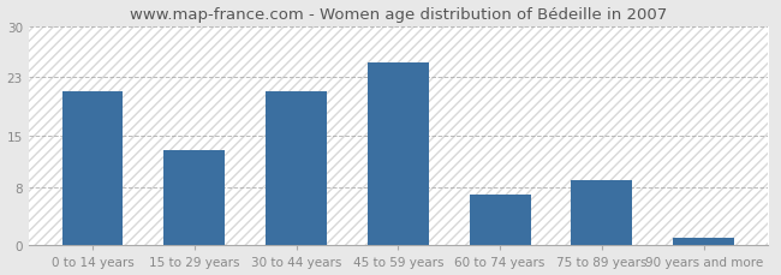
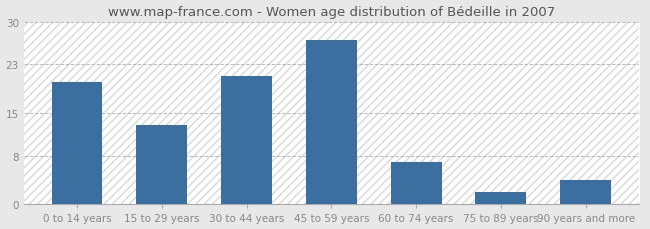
0 to 14 years: 21 -> 20
45 to 59 years: 25 -> 27
75 to 89 years: 9 -> 2
90 years and more: 1 -> 4
